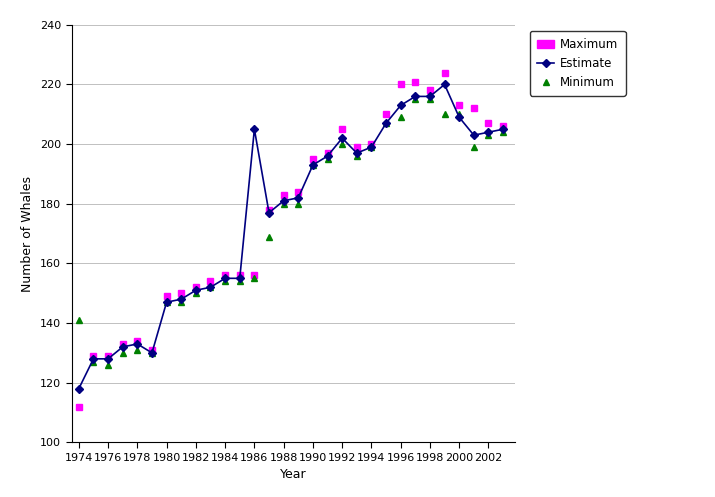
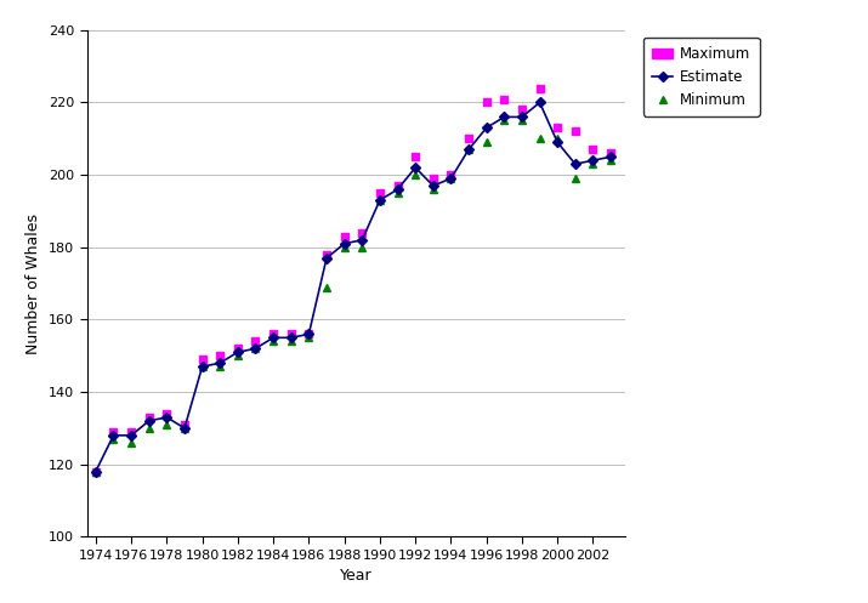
Maximum/1974: 112 -> 118
Minimum/1974: 141 -> 118
Estimate/1986: 205 -> 156
